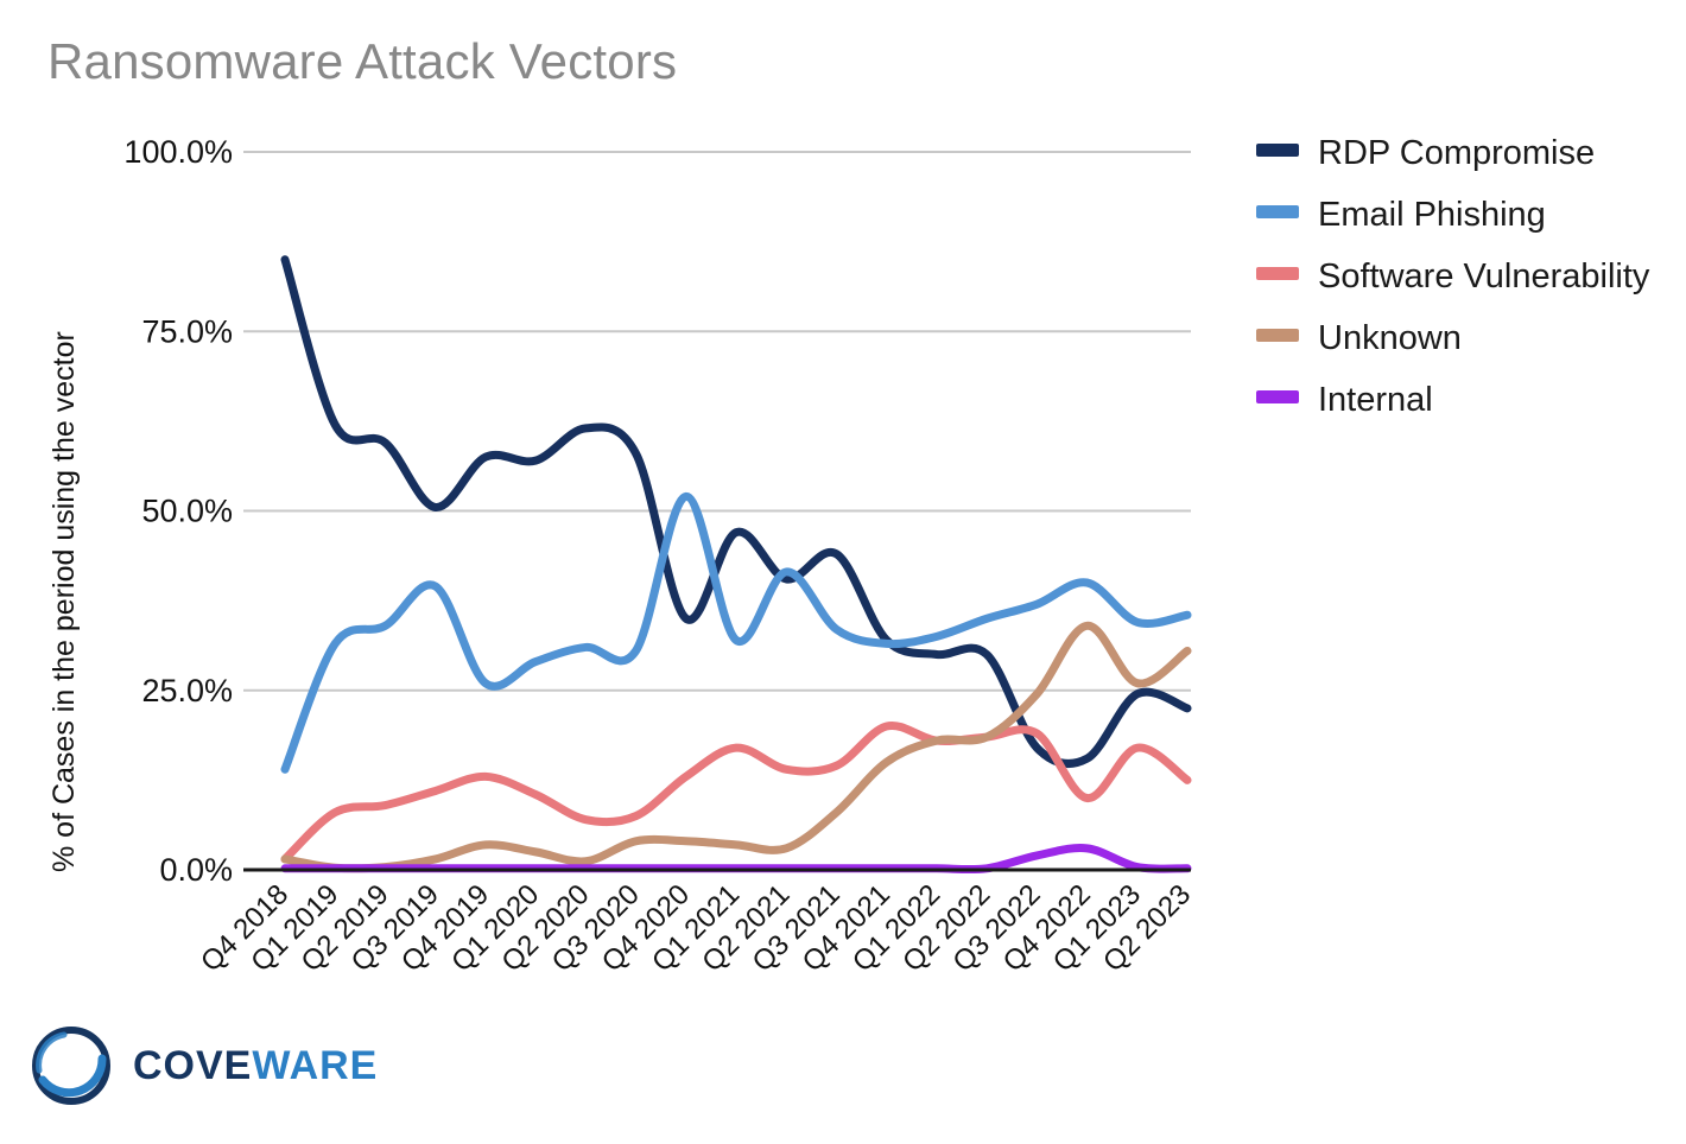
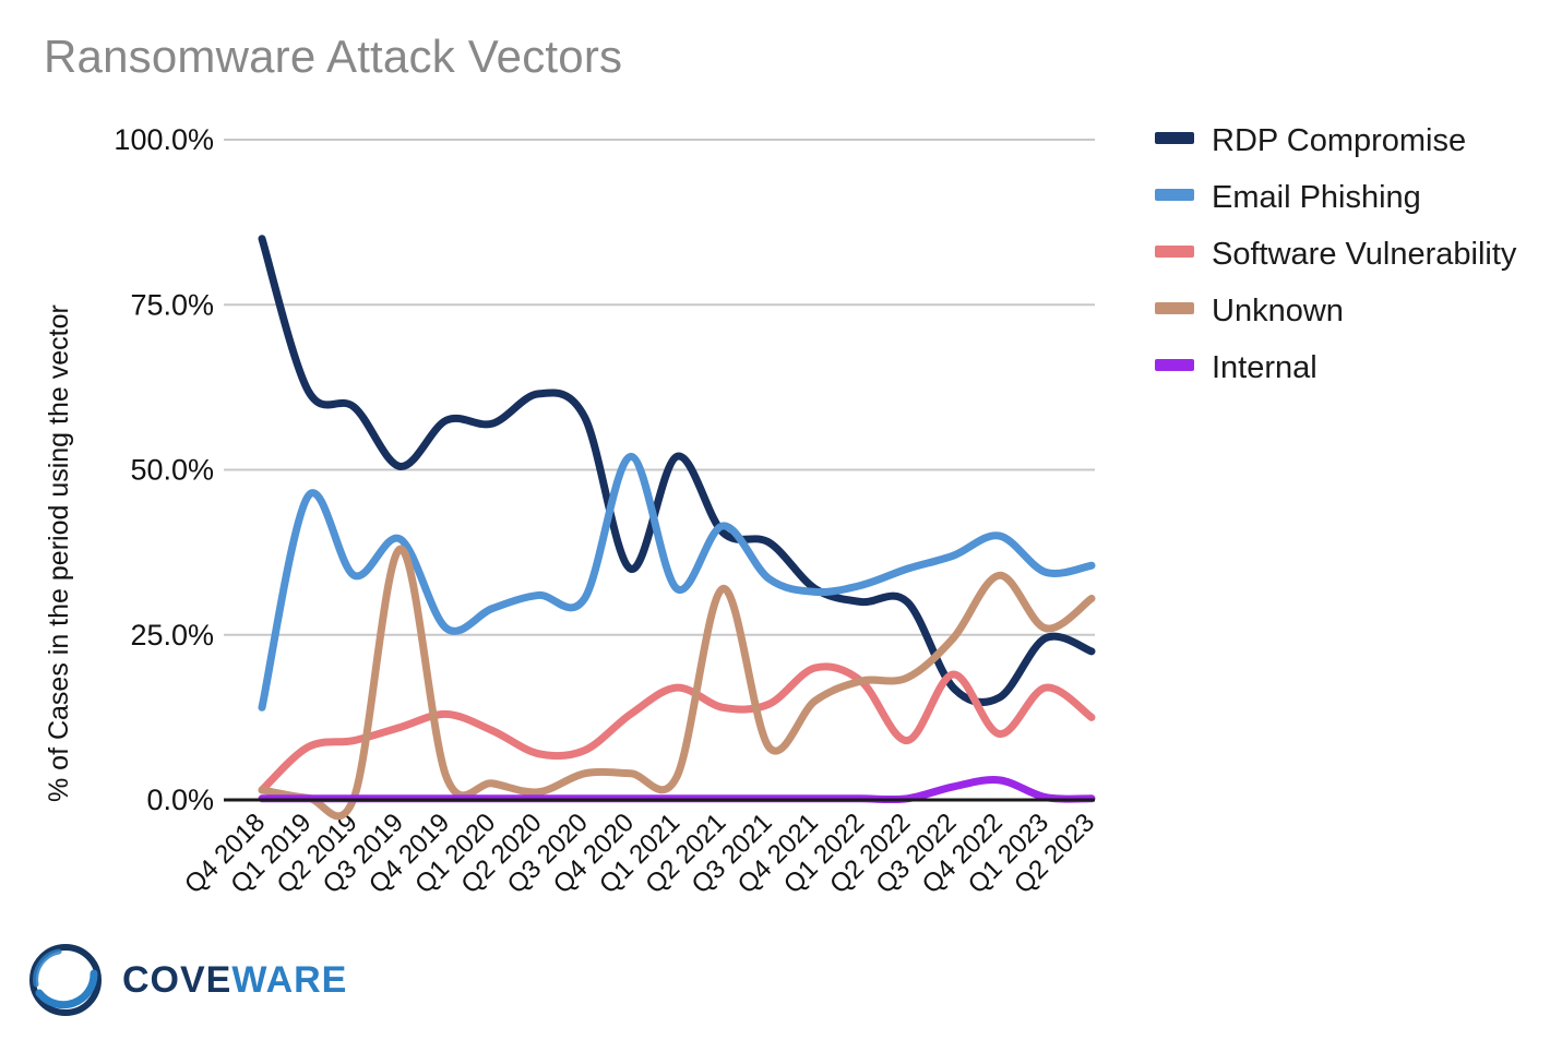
Email Phishing/Q1 2019: 32% -> 46%
Unknown/Q3 2019: 2% -> 38%
RDP Compromise/Q1 2021: 47% -> 52%
Unknown/Q2 2021: 3% -> 32%
RDP Compromise/Q3 2021: 44% -> 39%
Software Vulnerability/Q2 2022: 18% -> 9%
